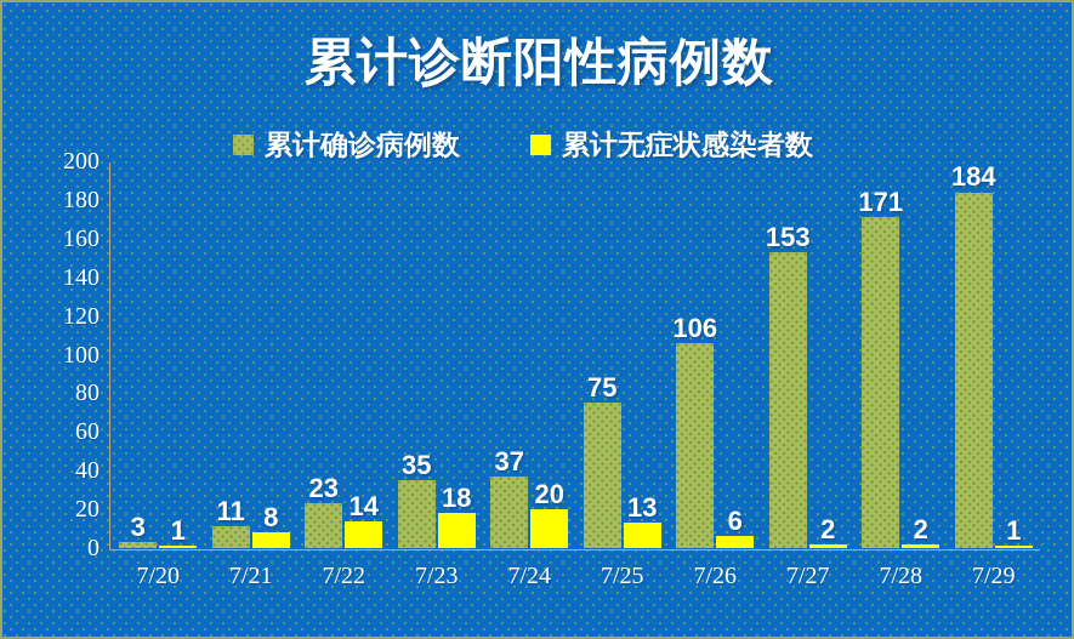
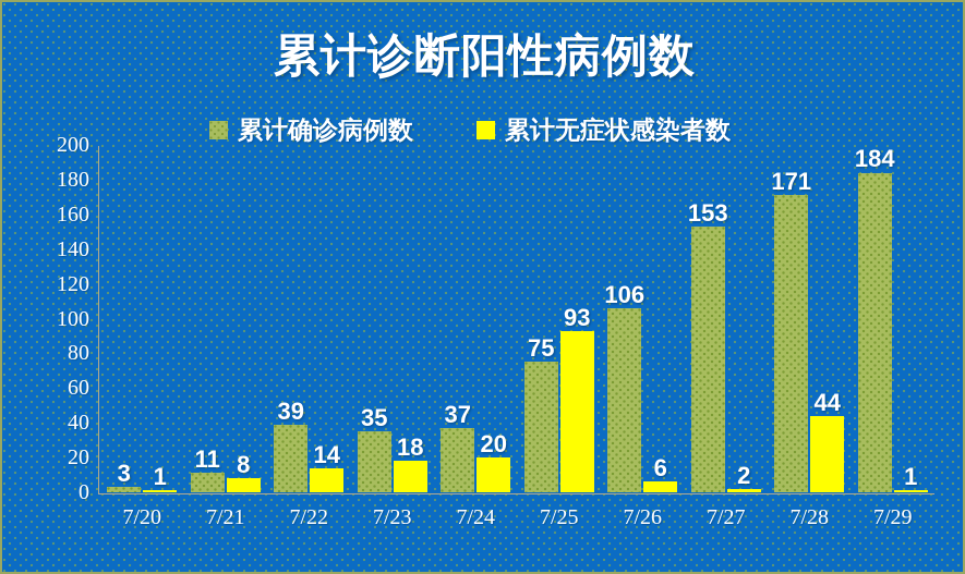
累计确诊病例数/7/22: 23 -> 39
累计无症状感染者数/7/25: 13 -> 93
累计无症状感染者数/7/28: 2 -> 44
